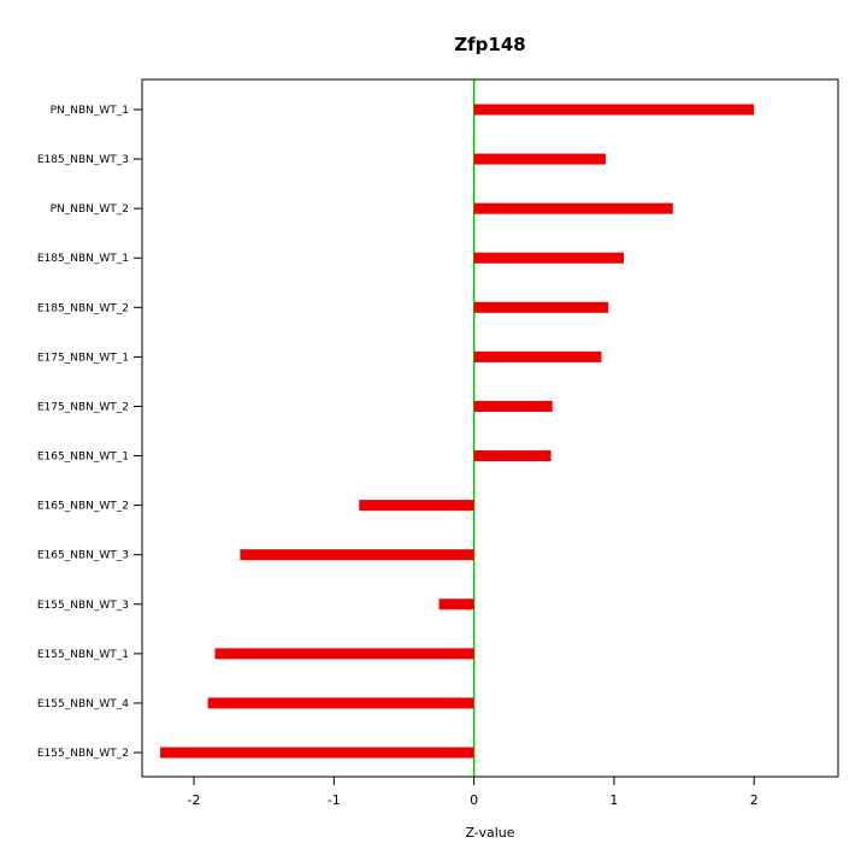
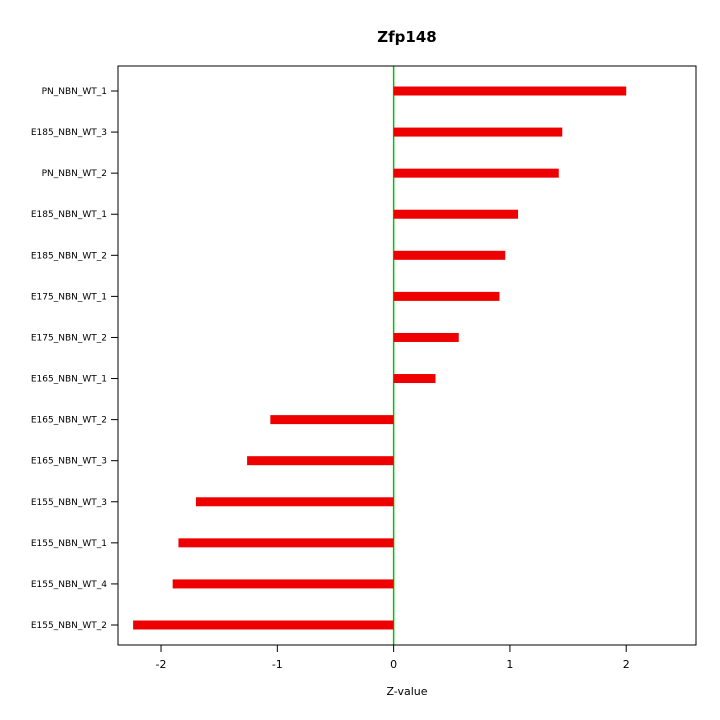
E185_NBN_WT_3: 0.94 -> 1.45
E165_NBN_WT_1: 0.55 -> 0.36
E165_NBN_WT_2: -0.82 -> -1.06
E165_NBN_WT_3: -1.67 -> -1.26
E155_NBN_WT_3: -0.25 -> -1.70
